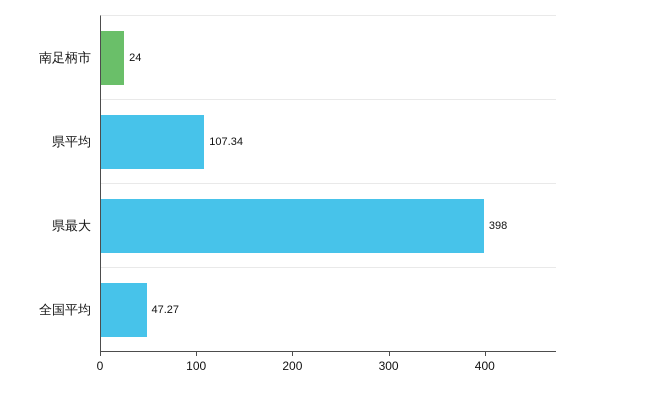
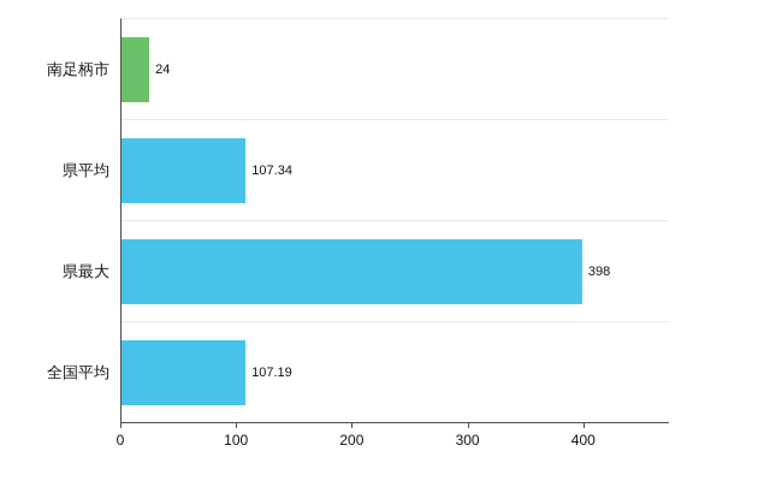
全国平均: 47.27 -> 107.19
